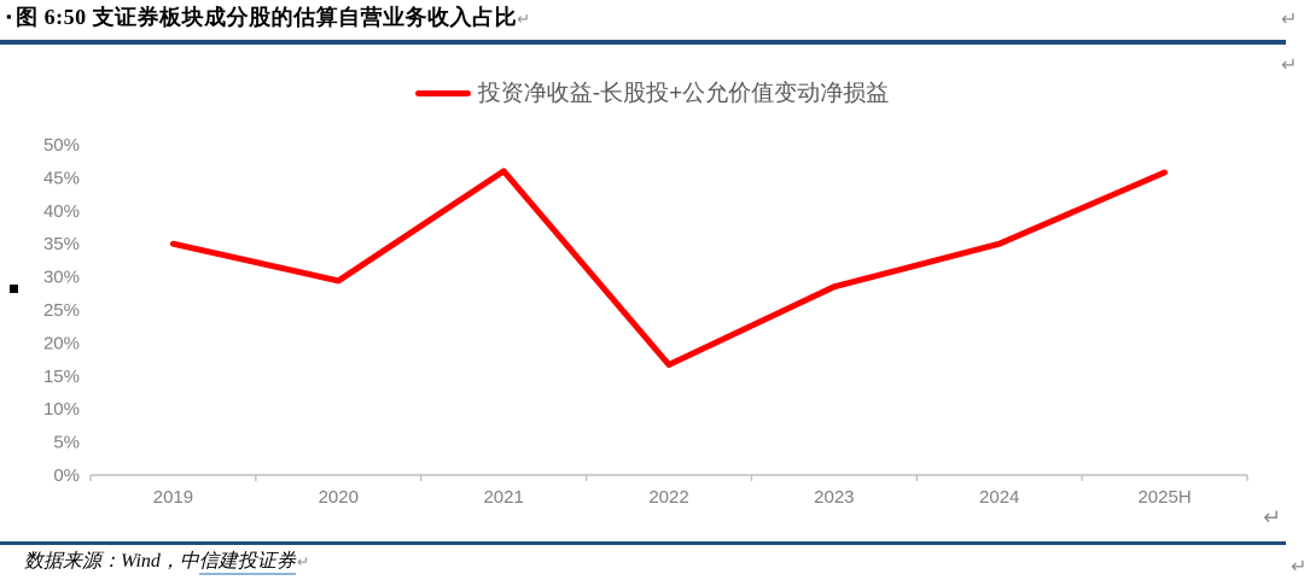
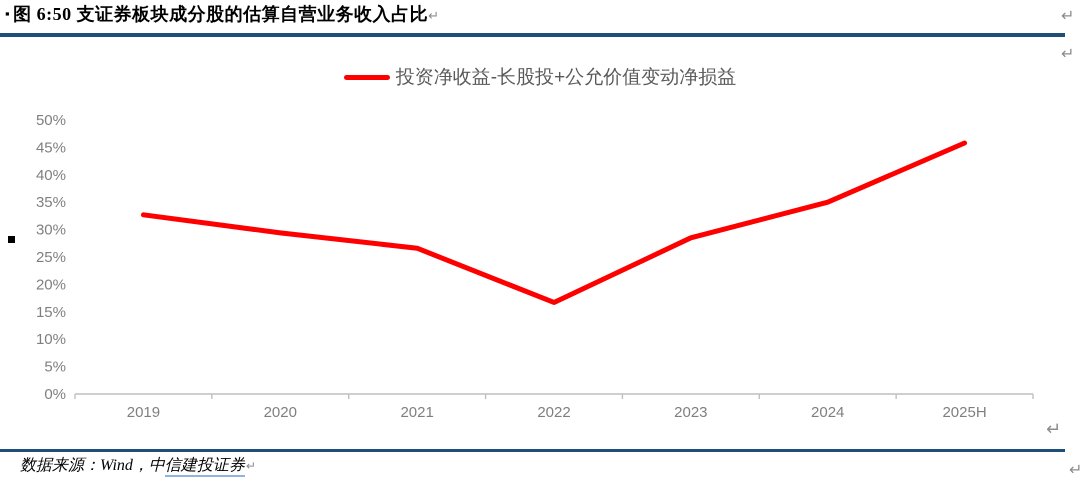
2019: 35% -> 33%
2021: 46% -> 27%
